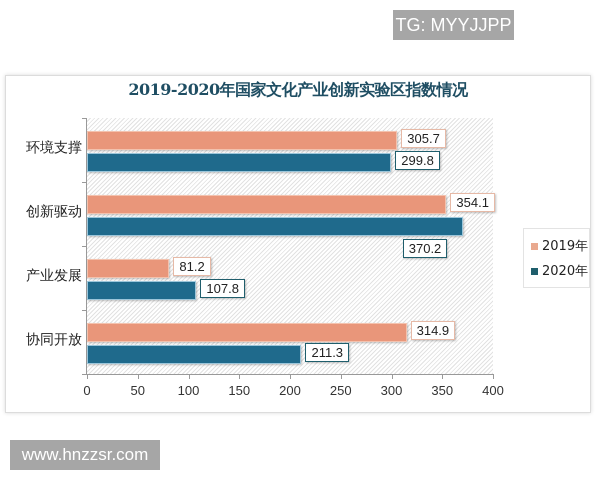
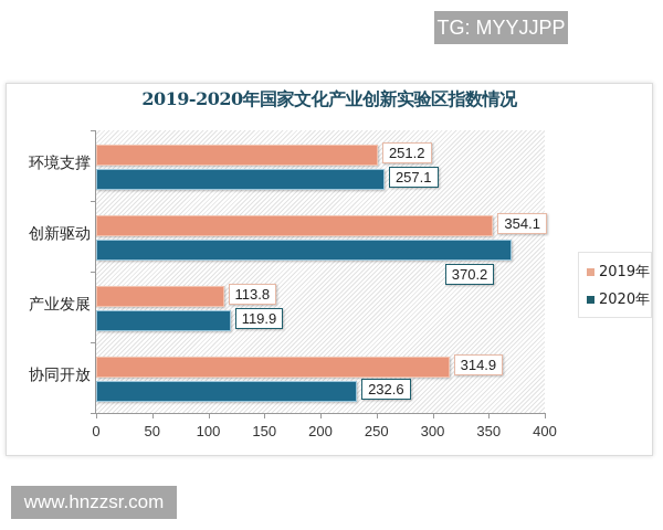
2019年/环境支撑: 305.7 -> 251.2
2020年/环境支撑: 299.8 -> 257.1
2019年/产业发展: 81.2 -> 113.8
2020年/产业发展: 107.8 -> 119.9
2020年/协同开放: 211.3 -> 232.6
